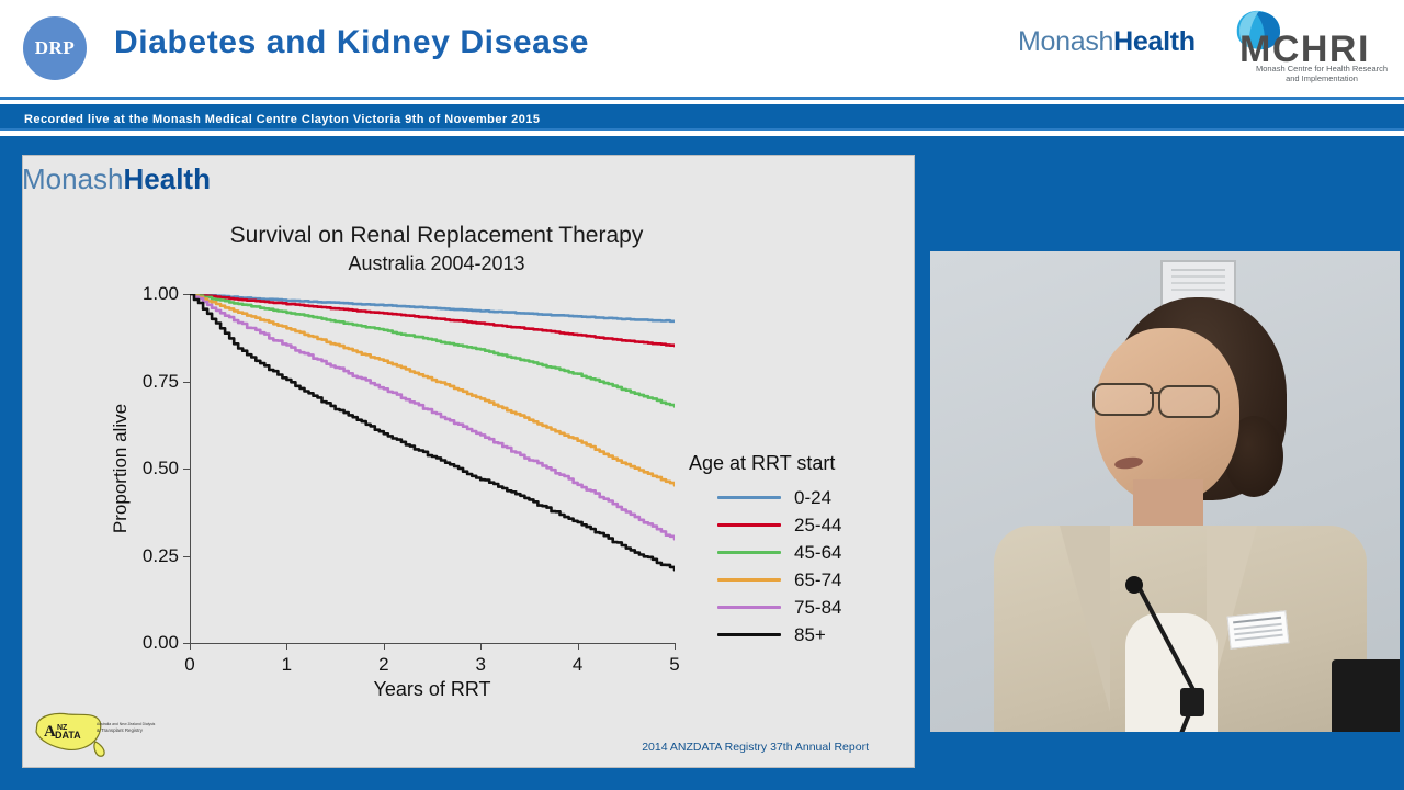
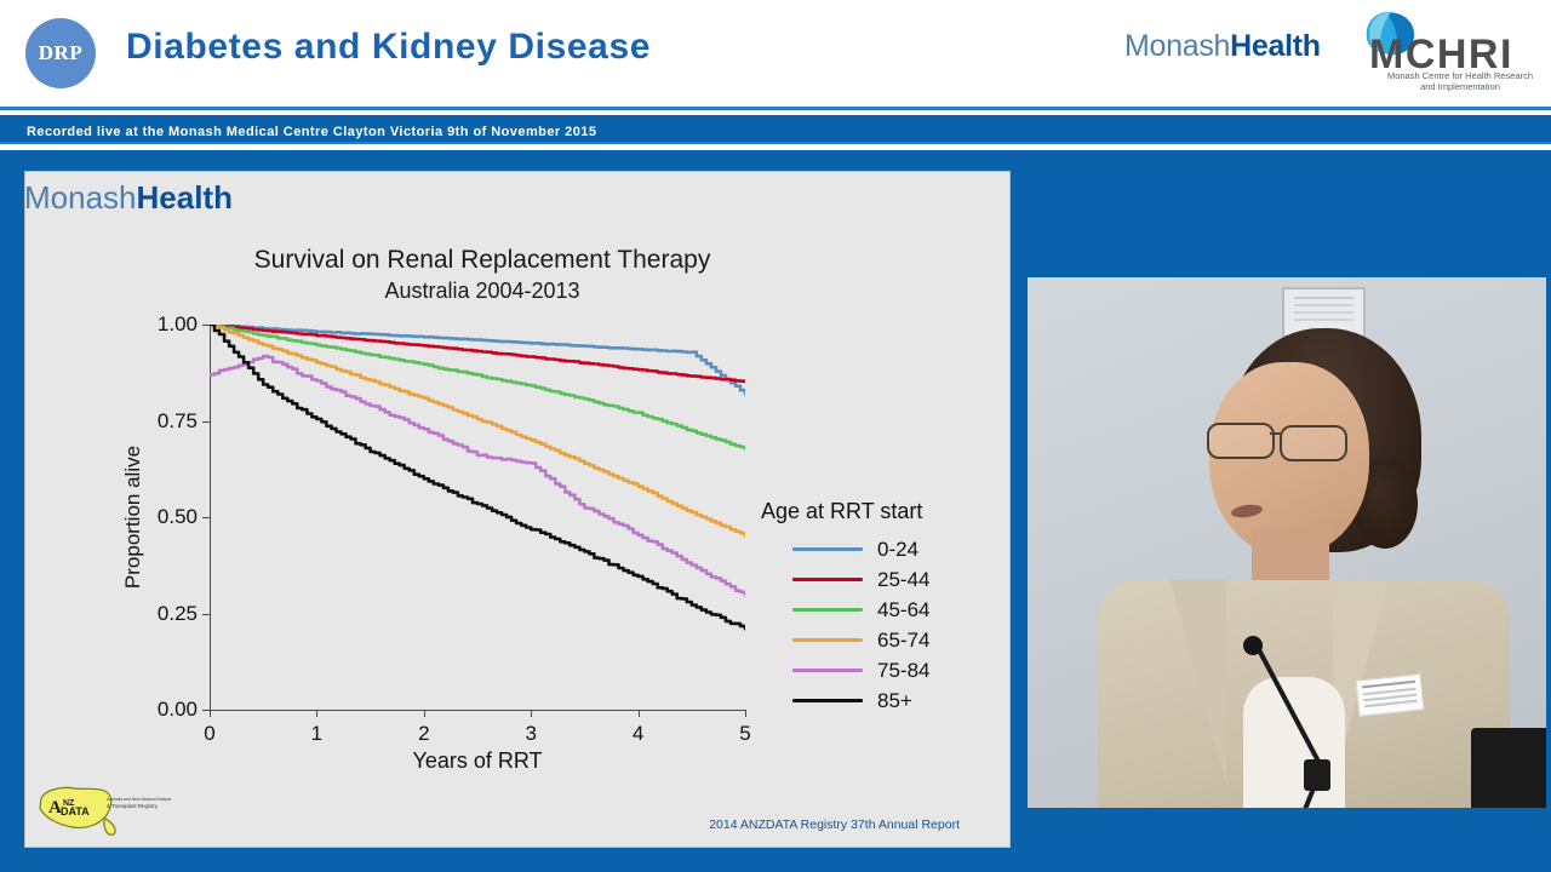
75-84/0: 1.00 -> 0.87
75-84/3: 0.60 -> 0.64
0-24/5: 0.92 -> 0.82
